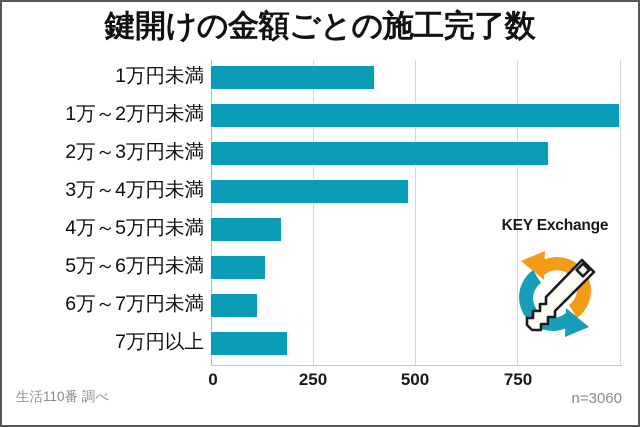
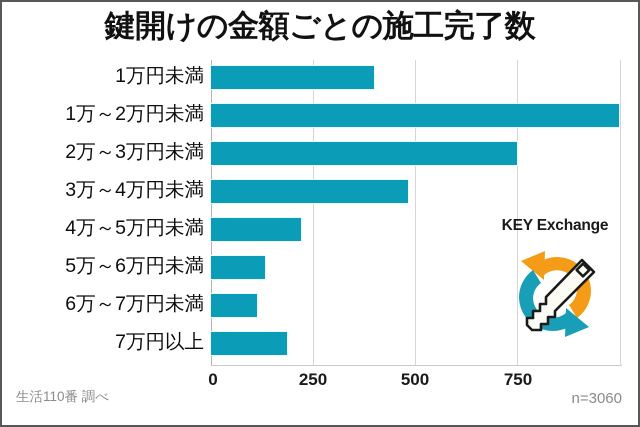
2万～3万円未満: 820 -> 740
4万～5万円未満: 170 -> 220
